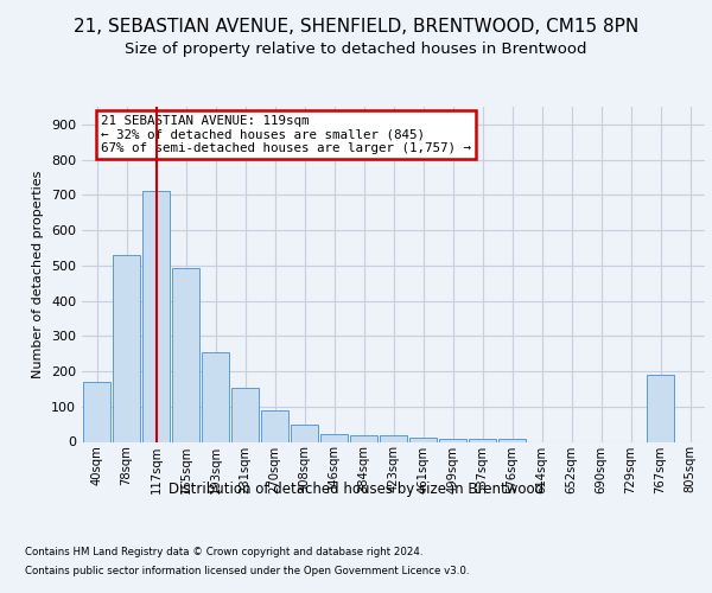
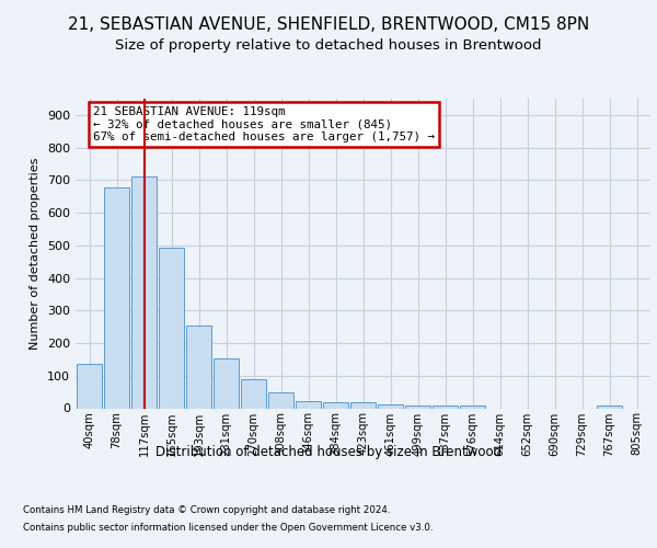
40sqm: 170 -> 135
78sqm: 530 -> 678
767sqm: 190 -> 10
